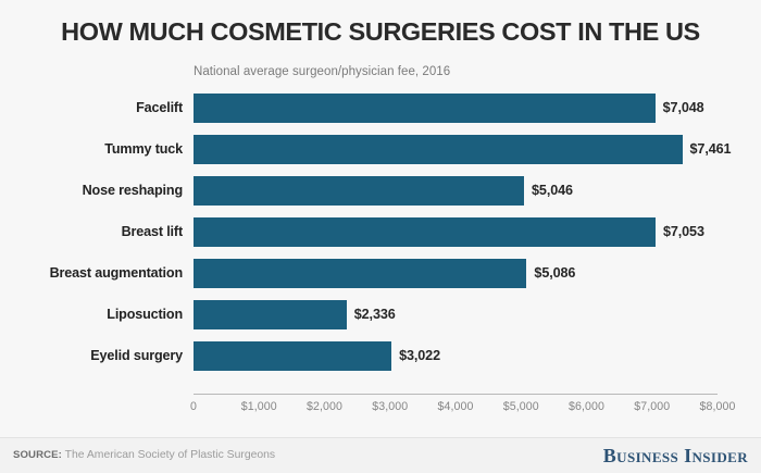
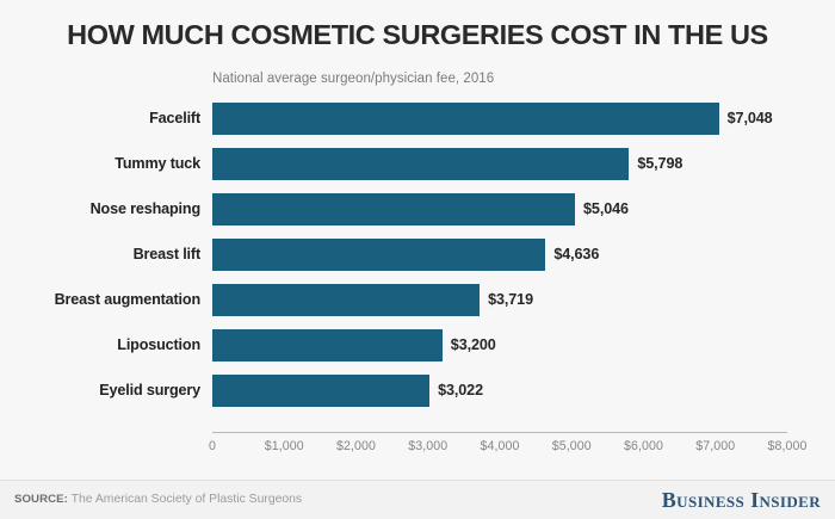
Tummy tuck: $7,461 -> $5,798
Breast lift: $7,053 -> $4,636
Breast augmentation: $5,086 -> $3,719
Liposuction: $2,336 -> $3,200
